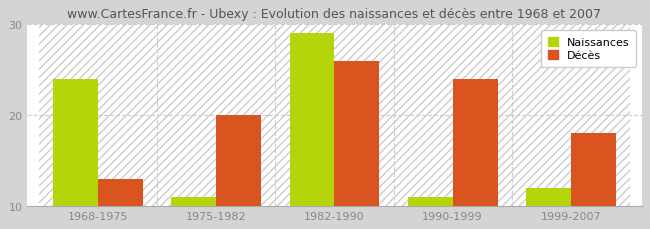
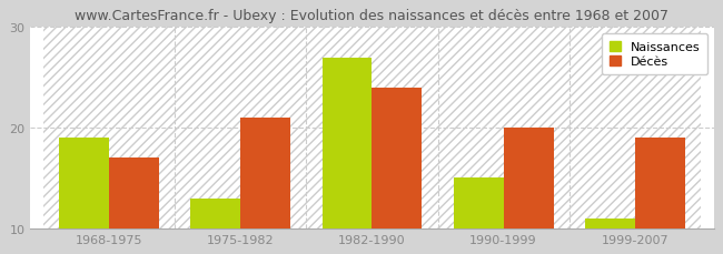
Naissances/1968-1975: 24 -> 19
Décès/1968-1975: 13 -> 17
Naissances/1975-1982: 11 -> 13
Décès/1975-1982: 20 -> 21
Naissances/1982-1990: 29 -> 27
Décès/1982-1990: 26 -> 24
Naissances/1990-1999: 11 -> 15
Décès/1990-1999: 24 -> 20
Naissances/1999-2007: 12 -> 11
Décès/1999-2007: 18 -> 19
